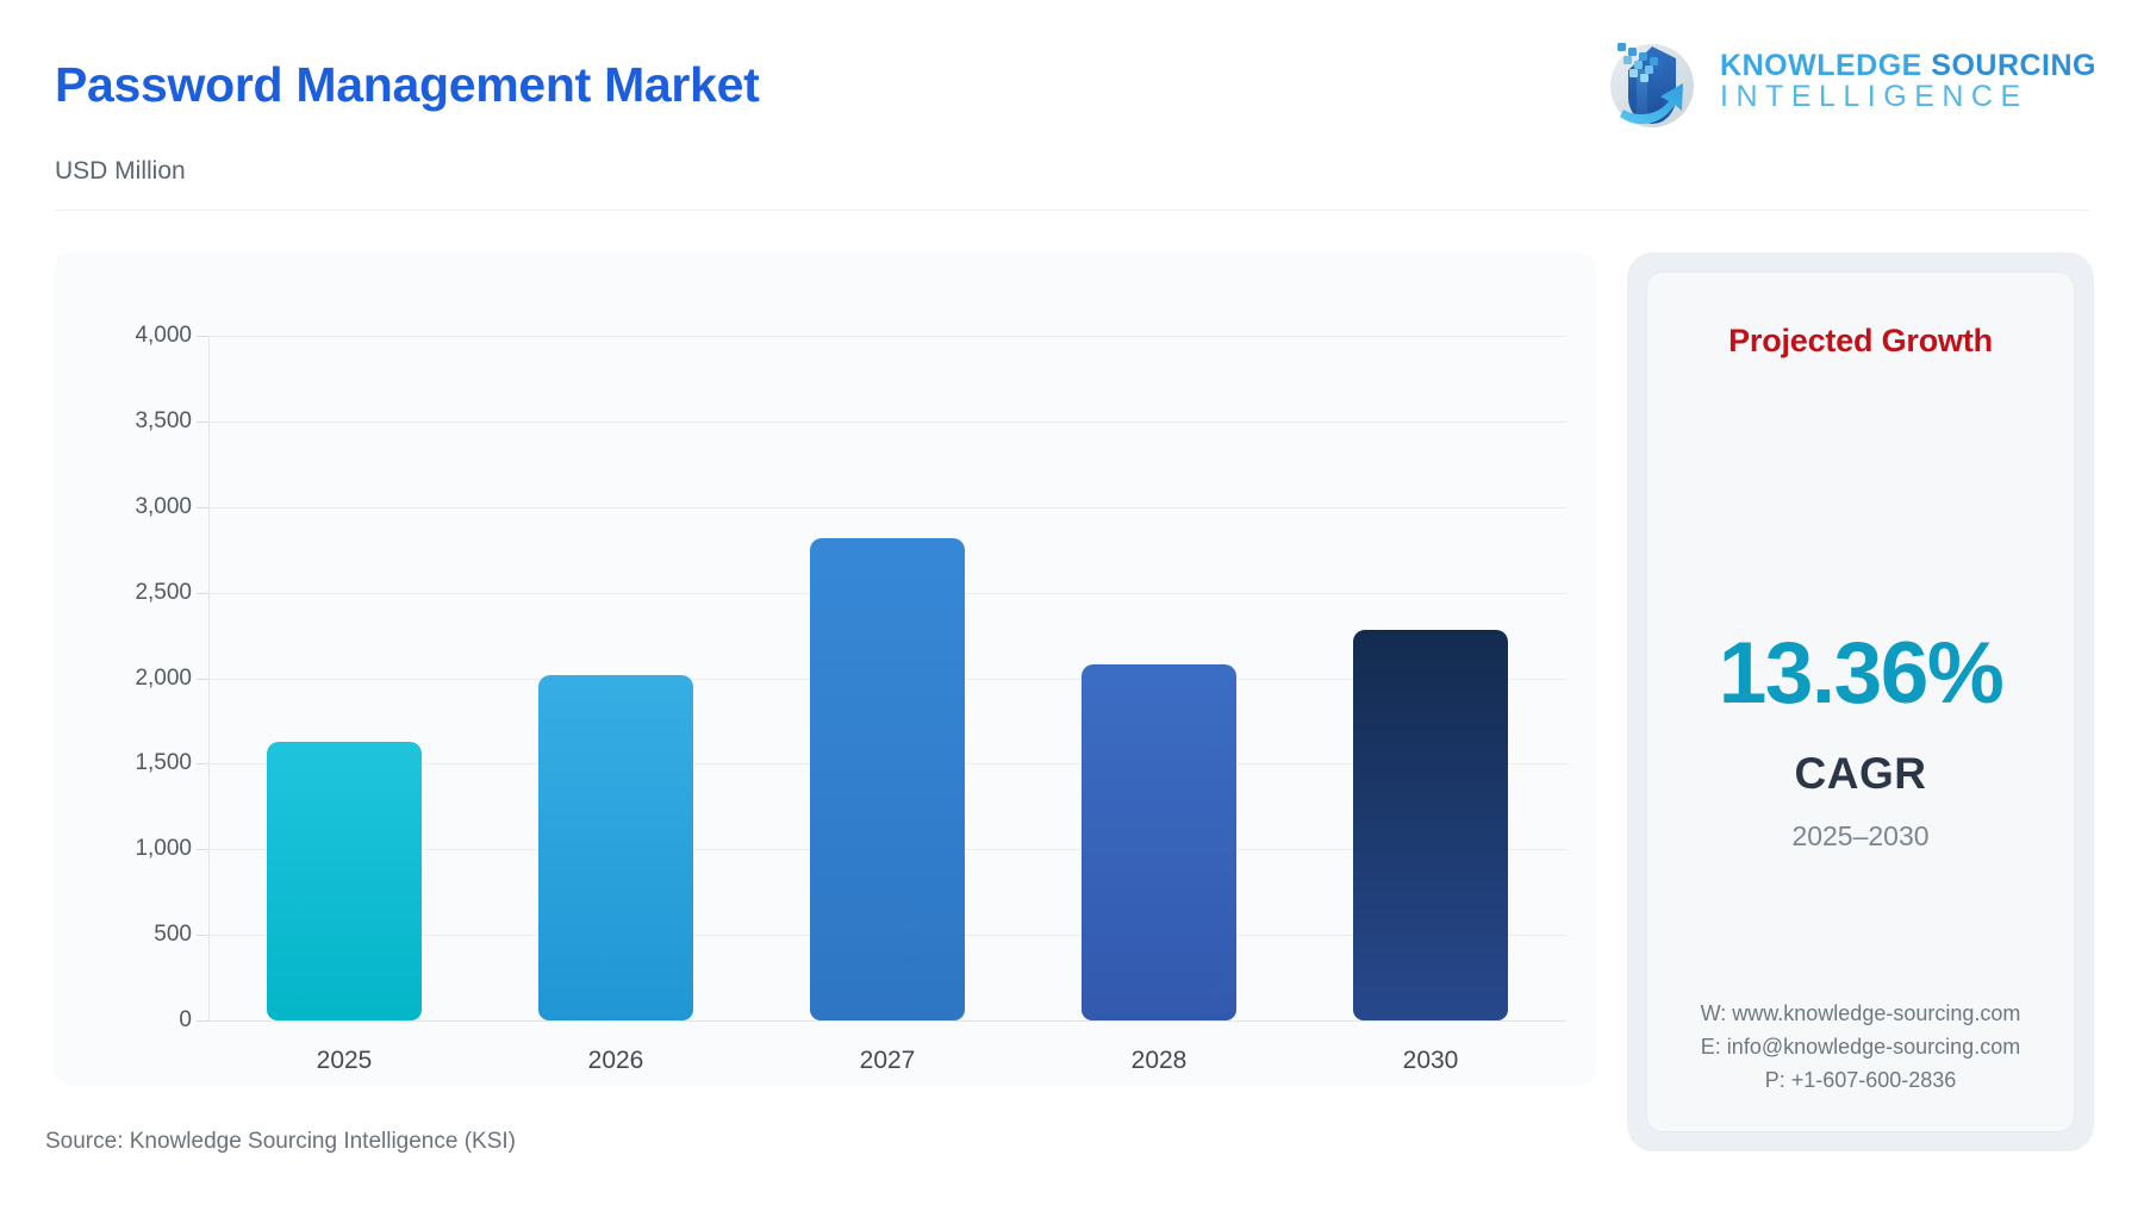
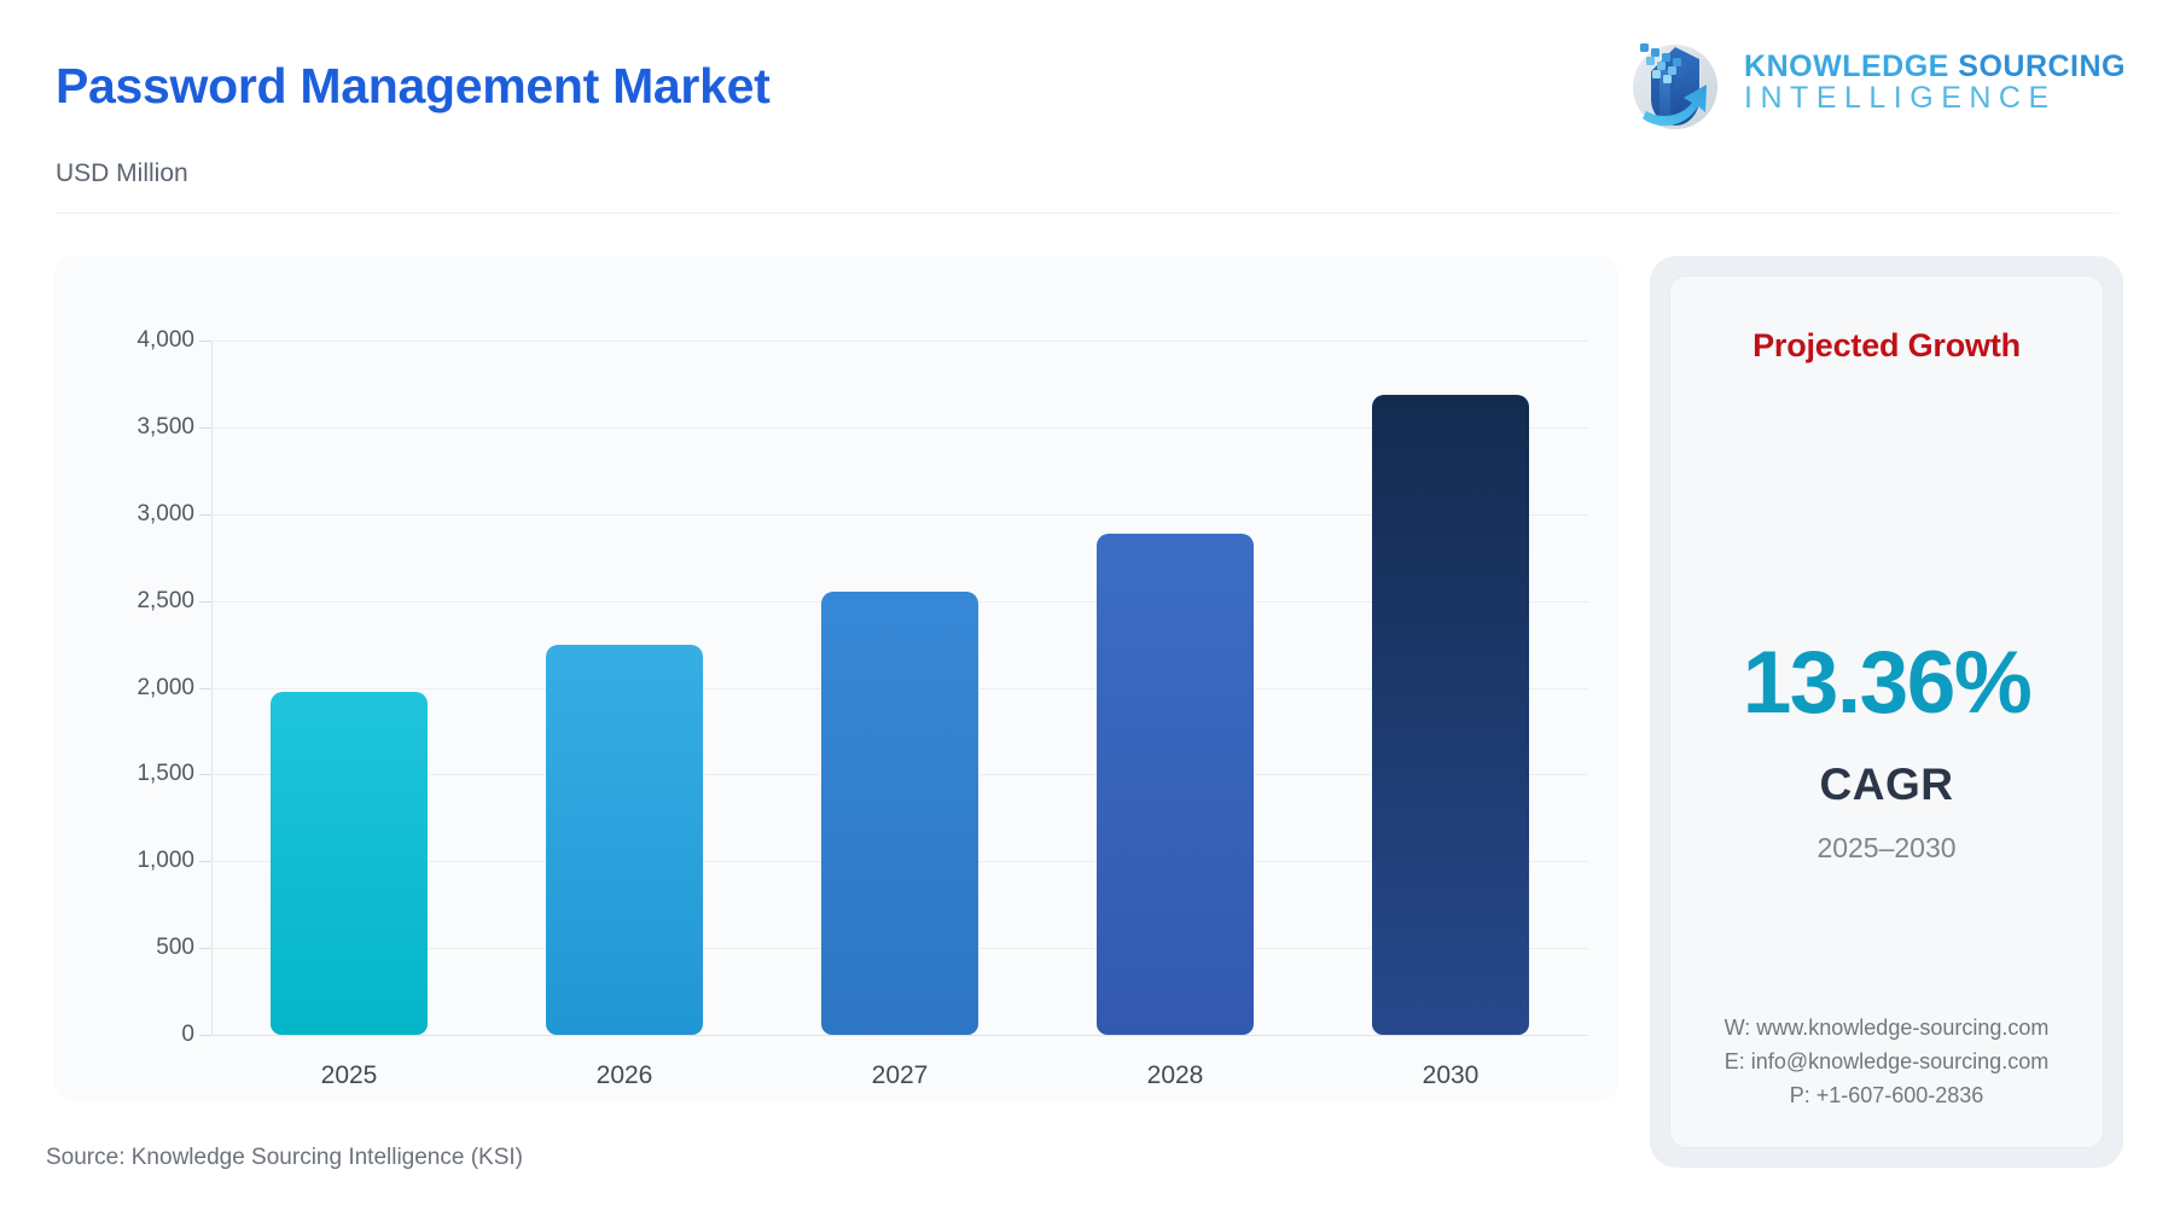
2025: 1630 -> 1980
2026: 2020 -> 2250
2027: 2820 -> 2550
2028: 2080 -> 2890
2030: 2280 -> 3690
